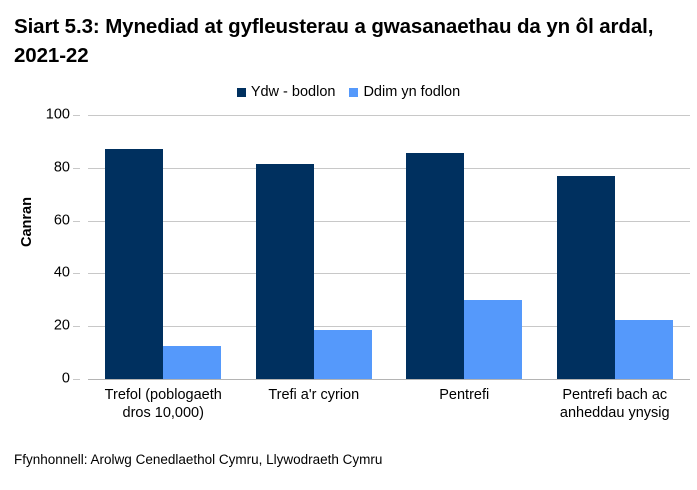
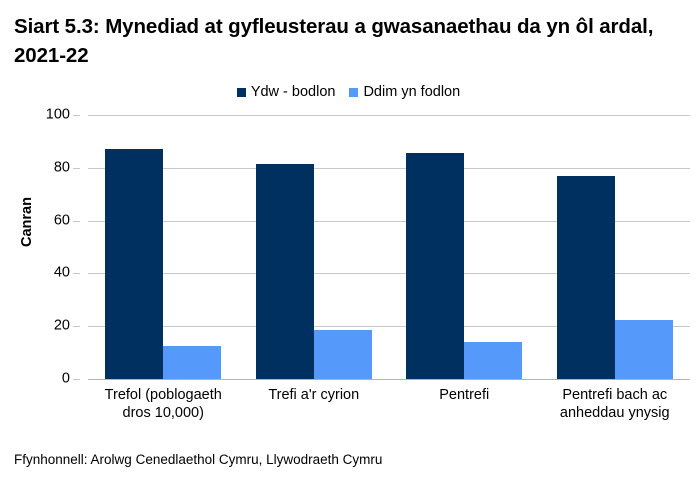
Ddim yn fodlon/Pentrefi: 30 -> 14
